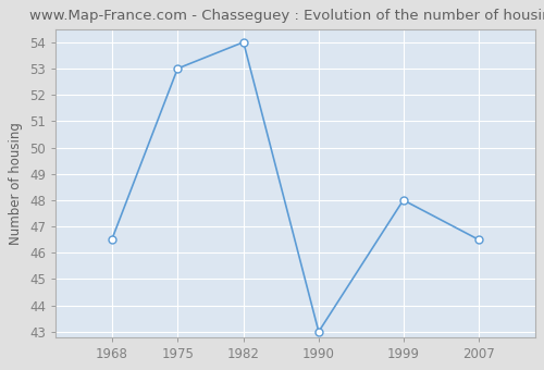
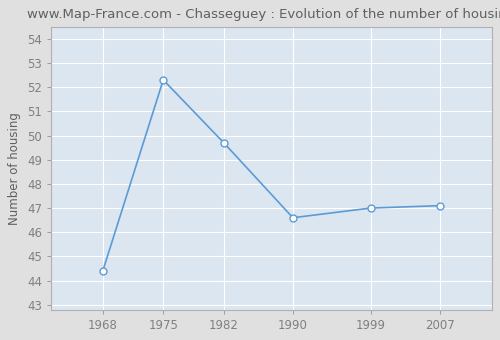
1968: 46.5 -> 44.4
1975: 53.0 -> 52.3
1982: 54.0 -> 49.7
1990: 43.0 -> 46.6
1999: 48.0 -> 47.0
2007: 46.5 -> 47.1
